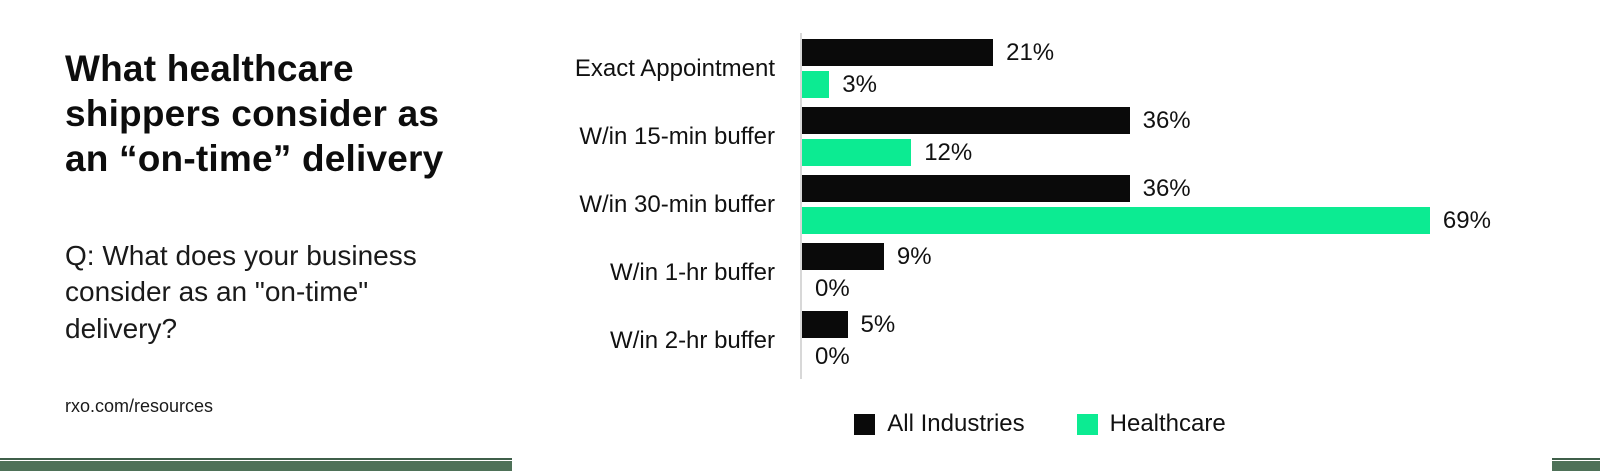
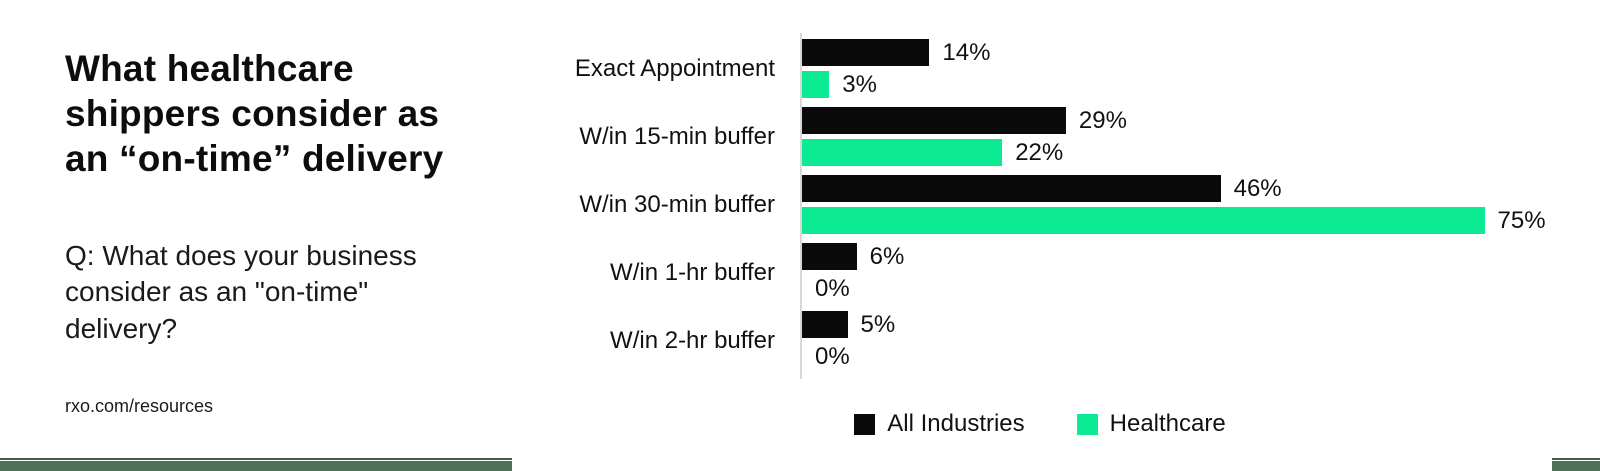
All Industries/Exact Appointment: 21% -> 14%
All Industries/W/in 15-min buffer: 36% -> 29%
Healthcare/W/in 15-min buffer: 12% -> 22%
All Industries/W/in 30-min buffer: 36% -> 46%
Healthcare/W/in 30-min buffer: 69% -> 75%
All Industries/W/in 1-hr buffer: 9% -> 6%
